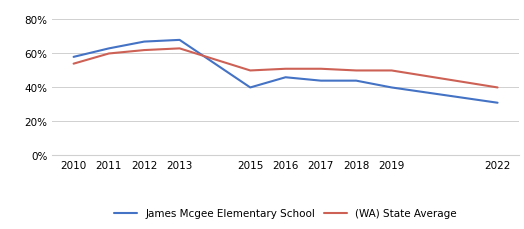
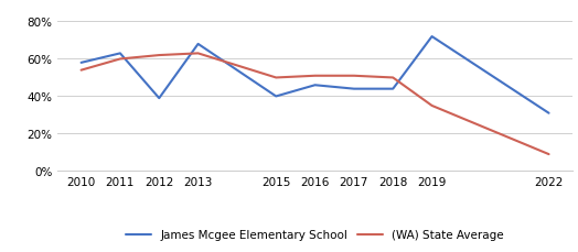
James Mcgee Elementary School/2012: 67% -> 39%
James Mcgee Elementary School/2019: 40% -> 72%
(WA) State Average/2019: 50% -> 35%
(WA) State Average/2022: 40% -> 9%
